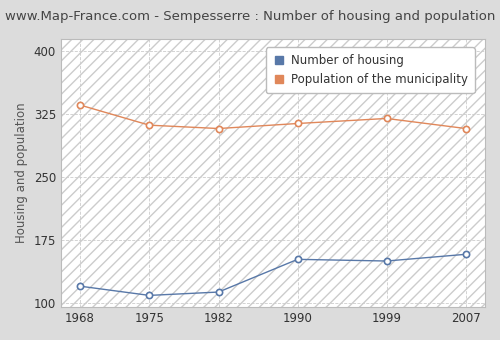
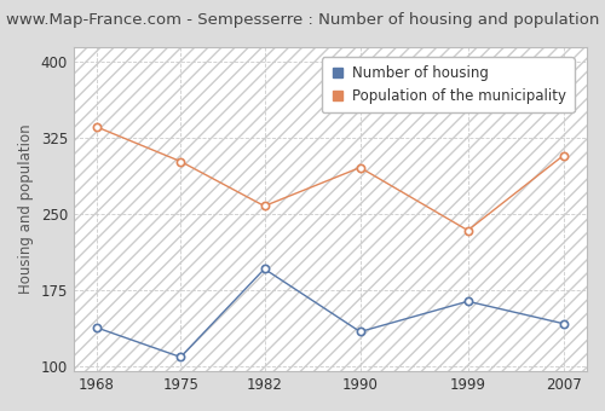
Number of housing/1968: 120 -> 138
Population of the municipality/1975: 312 -> 302
Number of housing/1982: 113 -> 196
Population of the municipality/1982: 308 -> 258
Number of housing/1990: 152 -> 134
Population of the municipality/1990: 314 -> 296
Number of housing/1999: 150 -> 164
Population of the municipality/1999: 320 -> 234
Number of housing/2007: 158 -> 142
